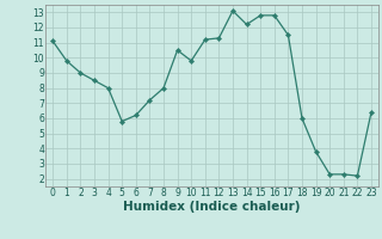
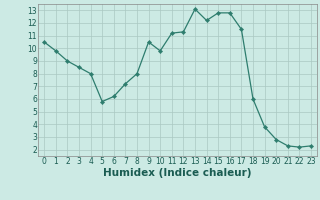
0: 11.1 -> 10.5
20: 2.3 -> 2.8
23: 6.4 -> 2.3
